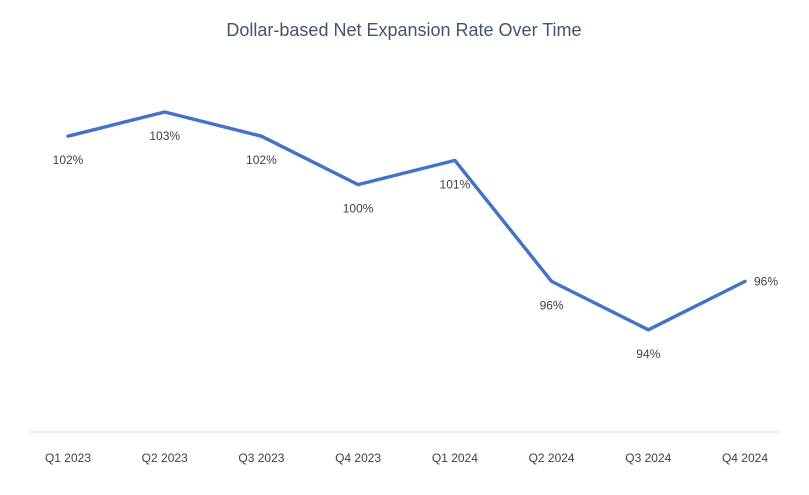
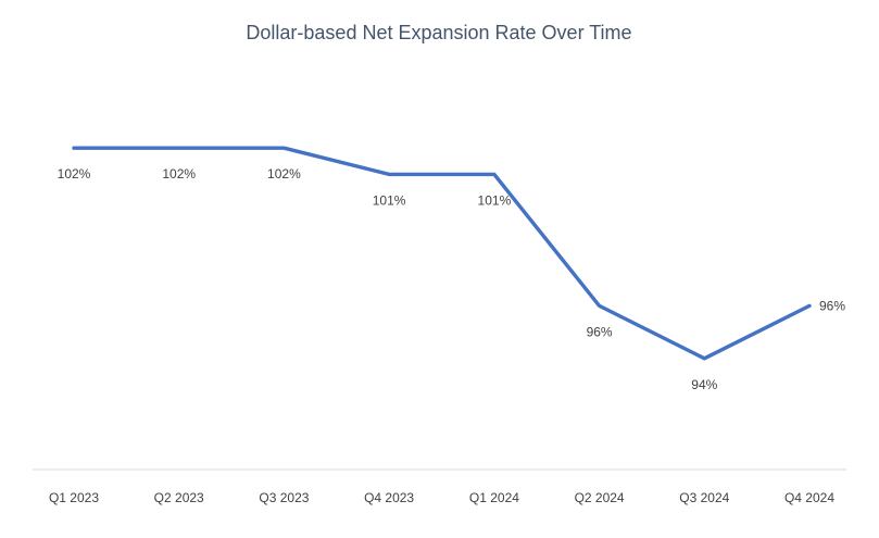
Q2 2023: 103% -> 102%
Q4 2023: 100% -> 101%
